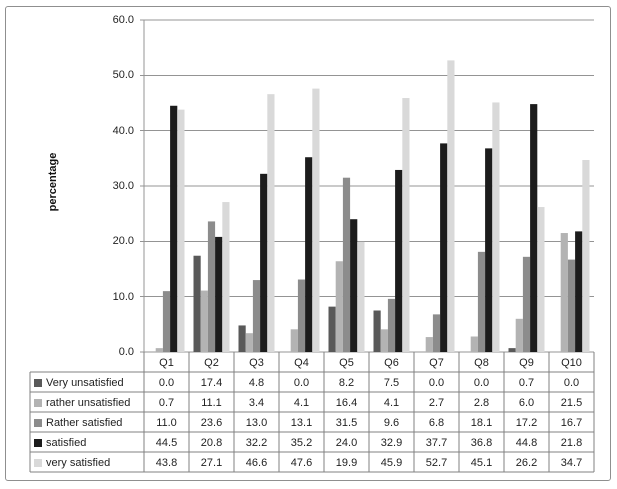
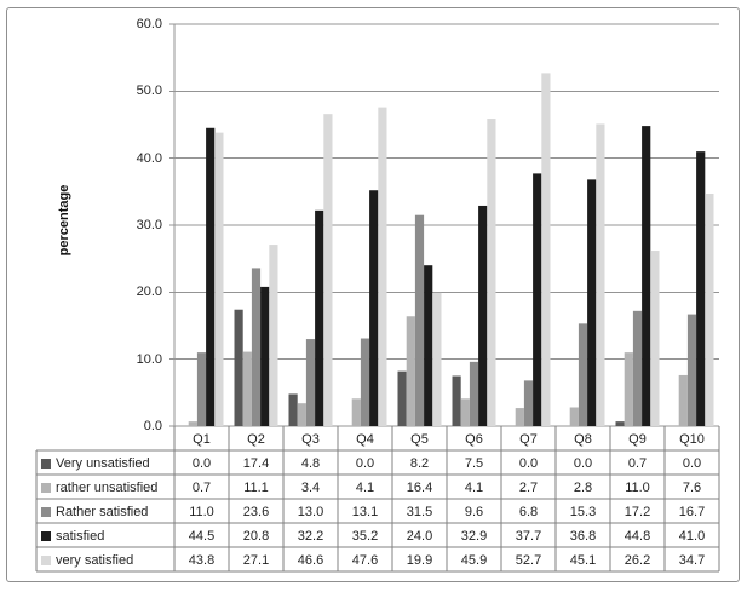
Rather satisfied/Q8: 18.1 -> 15.3
rather unsatisfied/Q9: 6.0 -> 11.0
rather unsatisfied/Q10: 21.5 -> 7.6
satisfied/Q10: 21.8 -> 41.0
